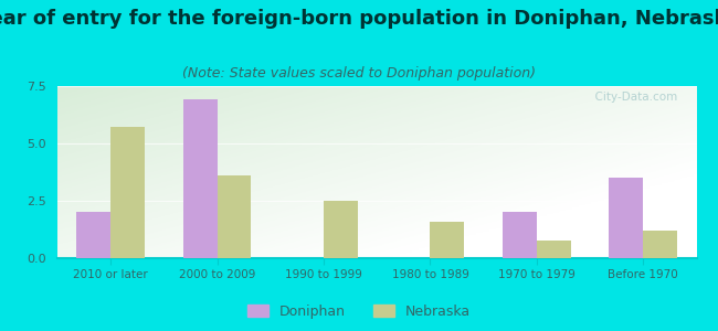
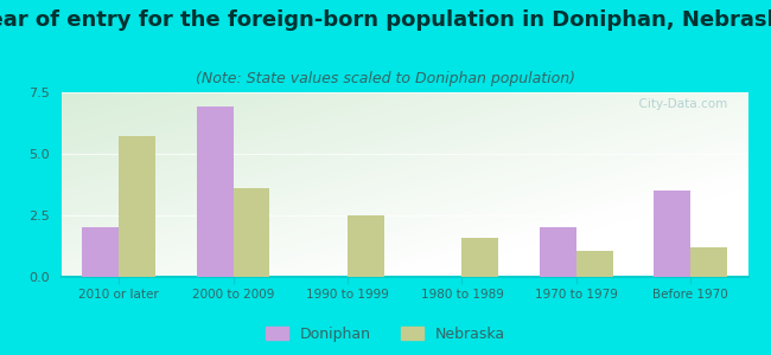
Nebraska/1970 to 1979: 0.75 -> 1.05
